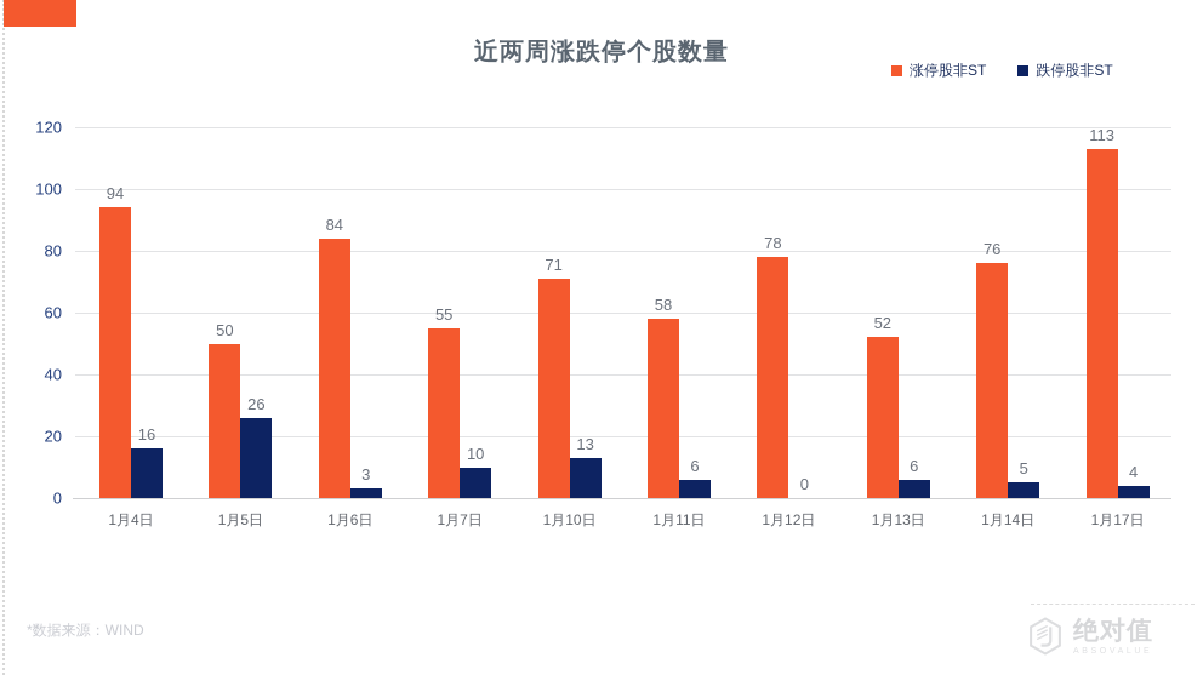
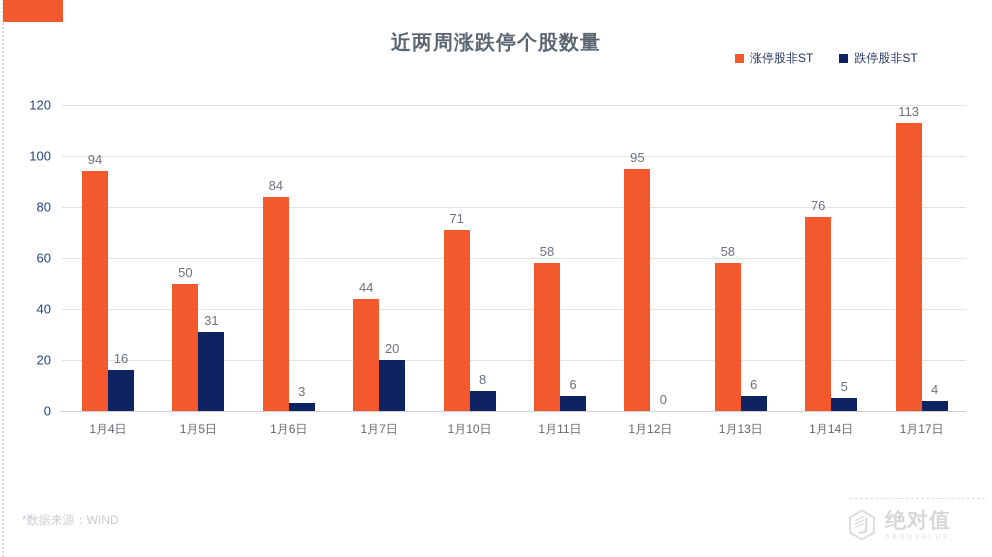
跌停股非ST/1月5日: 26 -> 31
涨停股非ST/1月7日: 55 -> 44
跌停股非ST/1月7日: 10 -> 20
跌停股非ST/1月10日: 13 -> 8
涨停股非ST/1月12日: 78 -> 95
涨停股非ST/1月13日: 52 -> 58
